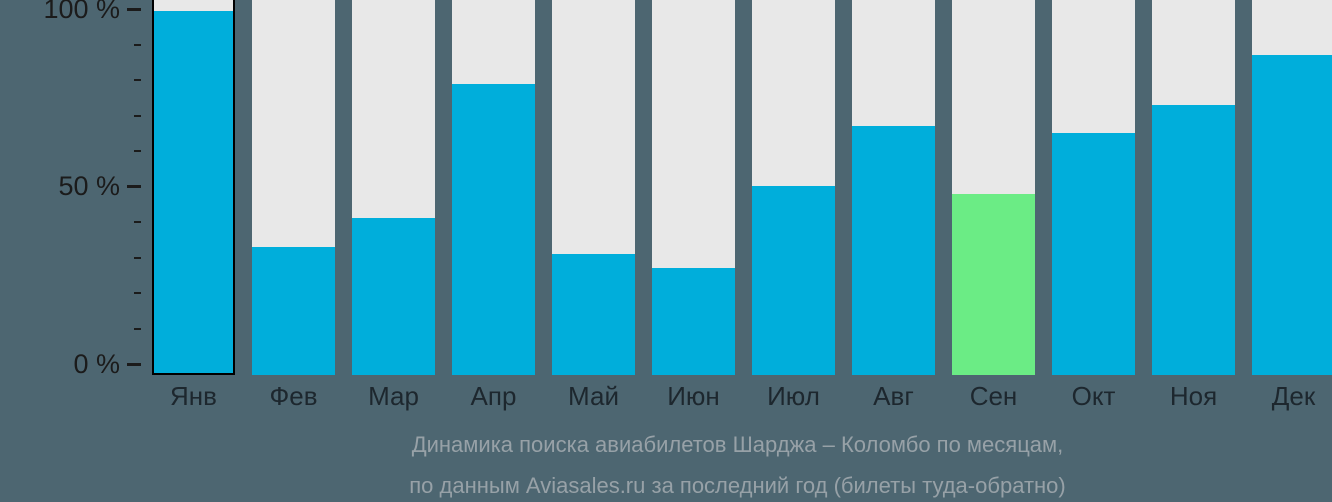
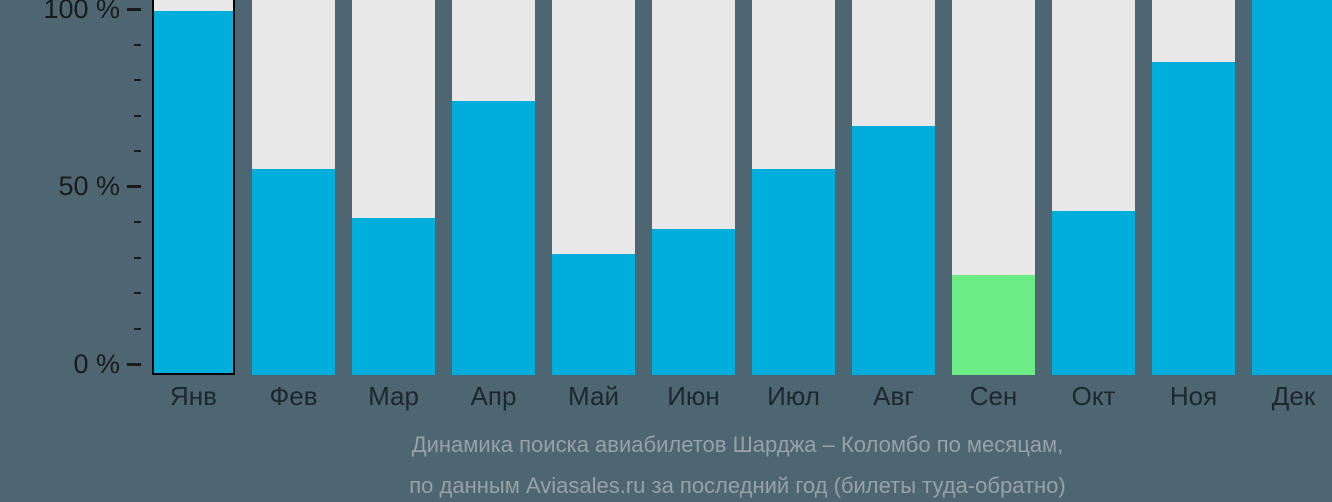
Фев: 33% -> 55%
Апр: 79% -> 74%
Июн: 27% -> 38%
Июл: 50% -> 55%
Сен: 48% -> 25%
Окт: 65% -> 43%
Ноя: 73% -> 85%
Дек: 87% -> 100%
